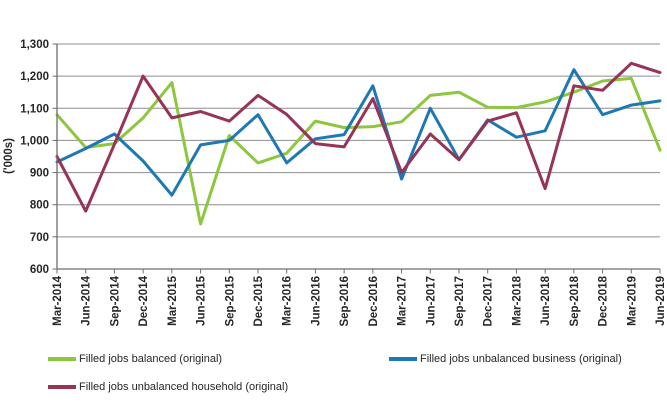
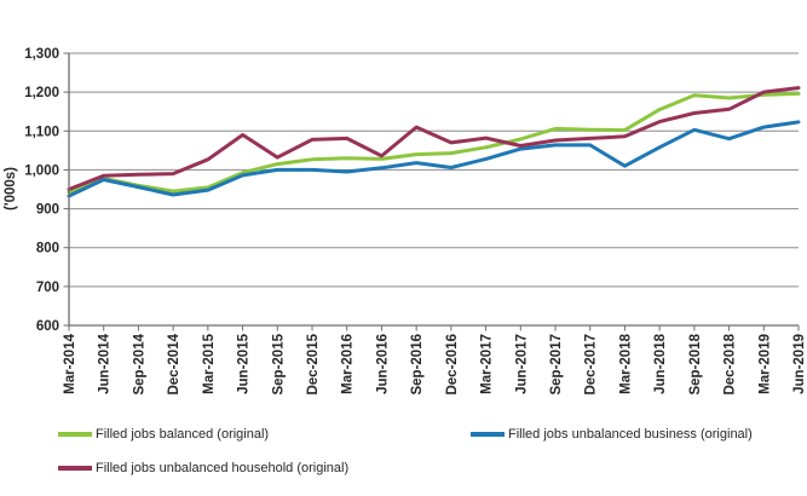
Filled jobs balanced (original)/Mar-2014: 1080 -> 940
Filled jobs unbalanced household (original)/Jun-2014: 780 -> 980
Filled jobs balanced (original)/Sep-2014: 990 -> 960
Filled jobs unbalanced business (original)/Sep-2014: 1020 -> 960
Filled jobs balanced (original)/Dec-2014: 1070 -> 940
Filled jobs unbalanced household (original)/Dec-2014: 1200 -> 990
Filled jobs balanced (original)/Mar-2015: 1180 -> 960
Filled jobs unbalanced business (original)/Mar-2015: 830 -> 950
Filled jobs unbalanced household (original)/Mar-2015: 1070 -> 1030
Filled jobs balanced (original)/Jun-2015: 740 -> 990
Filled jobs unbalanced household (original)/Sep-2015: 1060 -> 1030
Filled jobs balanced (original)/Dec-2015: 930 -> 1030
Filled jobs unbalanced business (original)/Dec-2015: 1080 -> 1000
Filled jobs unbalanced household (original)/Dec-2015: 1140 -> 1080
Filled jobs balanced (original)/Mar-2016: 960 -> 1030
Filled jobs unbalanced business (original)/Mar-2016: 930 -> 1000
Filled jobs balanced (original)/Jun-2016: 1060 -> 1030
Filled jobs unbalanced household (original)/Jun-2016: 990 -> 1040
Filled jobs unbalanced household (original)/Sep-2016: 980 -> 1110
Filled jobs unbalanced business (original)/Dec-2016: 1170 -> 1010
Filled jobs unbalanced household (original)/Dec-2016: 1130 -> 1070
Filled jobs unbalanced business (original)/Mar-2017: 880 -> 1030
Filled jobs unbalanced household (original)/Mar-2017: 900 -> 1080
Filled jobs balanced (original)/Jun-2017: 1140 -> 1080
Filled jobs unbalanced business (original)/Jun-2017: 1100 -> 1050
Filled jobs unbalanced household (original)/Jun-2017: 1020 -> 1060
Filled jobs balanced (original)/Sep-2017: 1150 -> 1110
Filled jobs unbalanced business (original)/Sep-2017: 940 -> 1060
Filled jobs unbalanced household (original)/Sep-2017: 940 -> 1080
Filled jobs unbalanced household (original)/Dec-2017: 1060 -> 1080
Filled jobs balanced (original)/Jun-2018: 1120 -> 1160
Filled jobs unbalanced business (original)/Jun-2018: 1030 -> 1060
Filled jobs unbalanced household (original)/Jun-2018: 850 -> 1120
Filled jobs balanced (original)/Sep-2018: 1150 -> 1190
Filled jobs unbalanced business (original)/Sep-2018: 1220 -> 1100
Filled jobs unbalanced household (original)/Sep-2018: 1170 -> 1150
Filled jobs unbalanced household (original)/Mar-2019: 1240 -> 1200
Filled jobs balanced (original)/Jun-2019: 970 -> 1200
